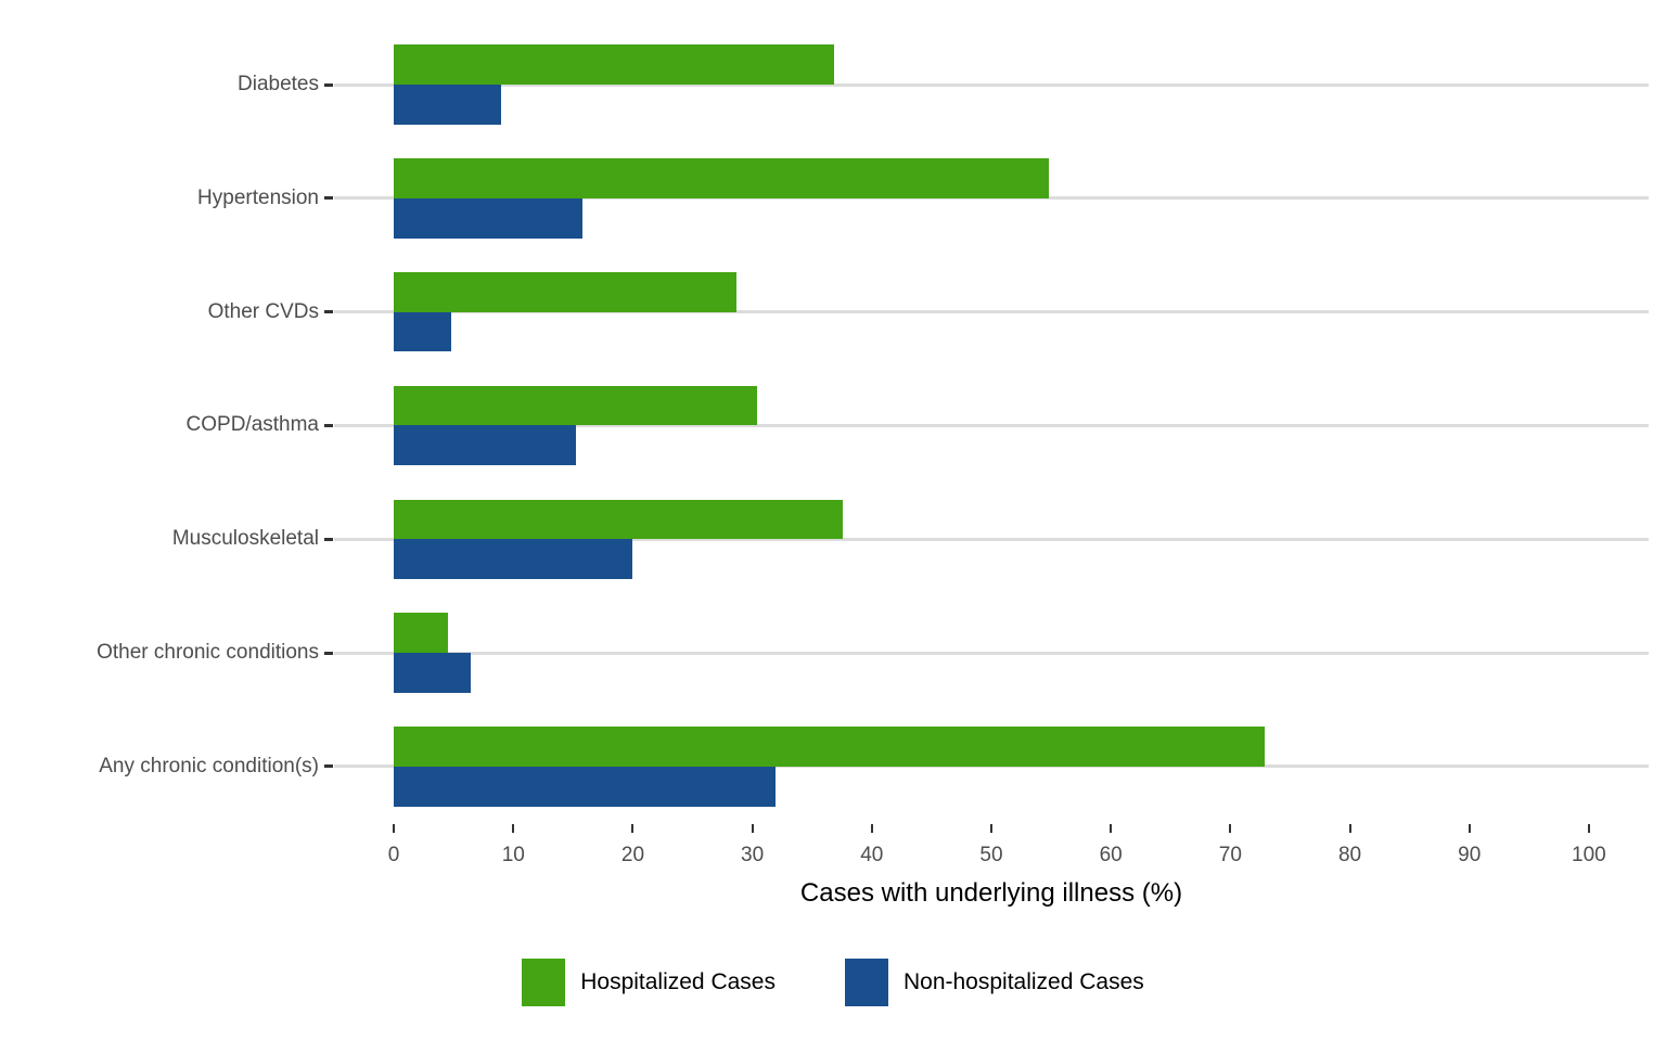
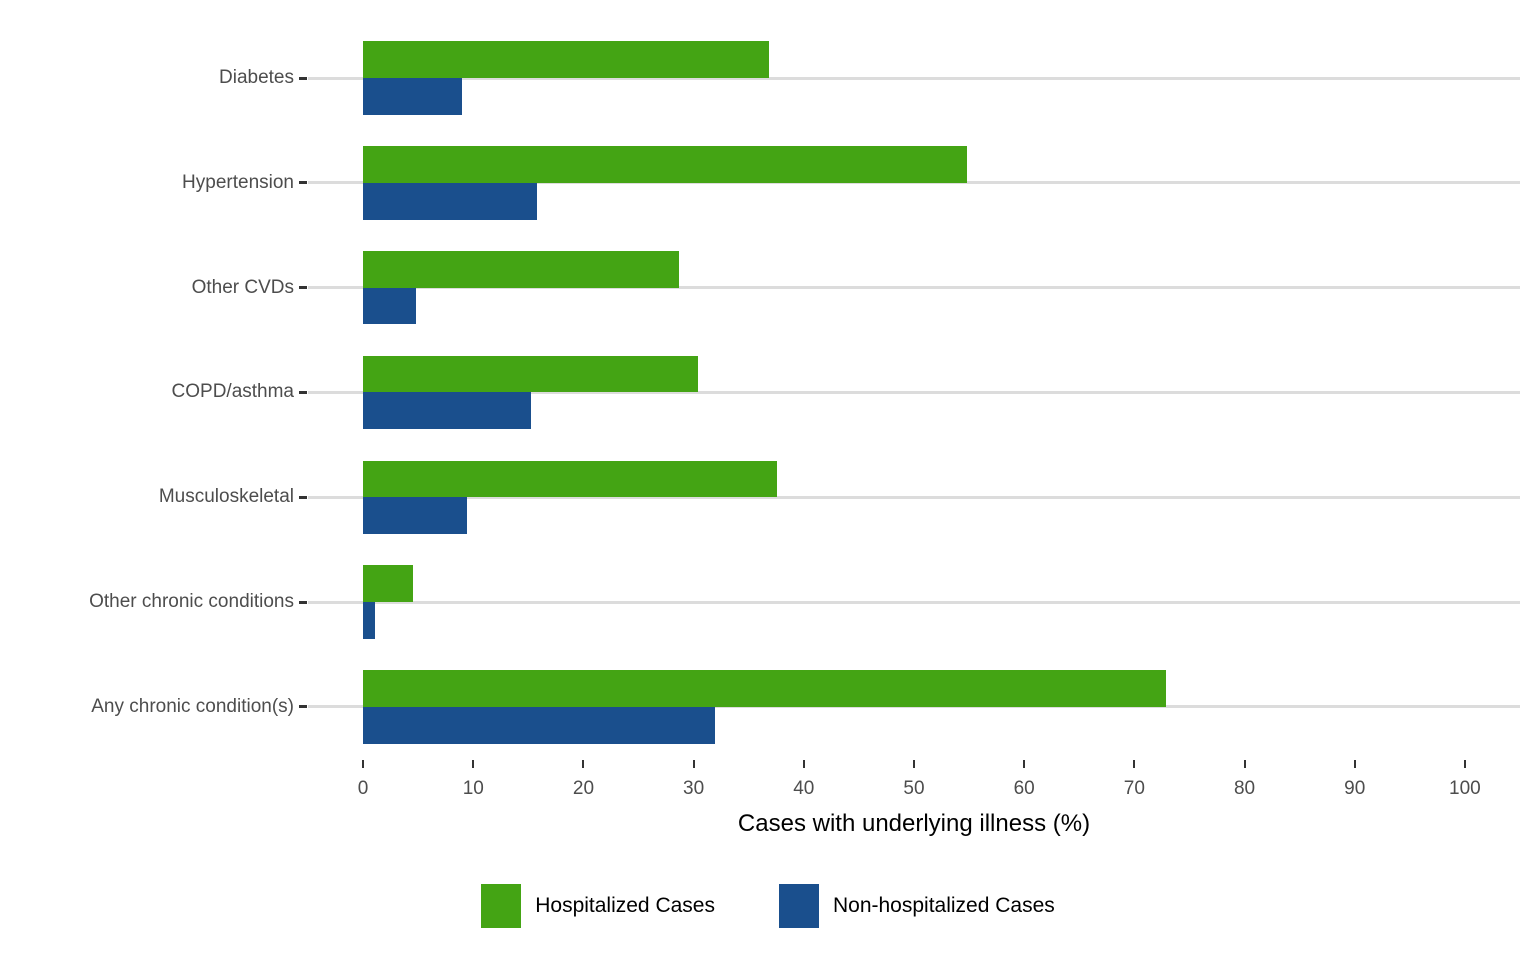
Non-hospitalized Cases/Musculoskeletal: 20.0 -> 9.4
Non-hospitalized Cases/Other chronic conditions: 6.4 -> 1.1
